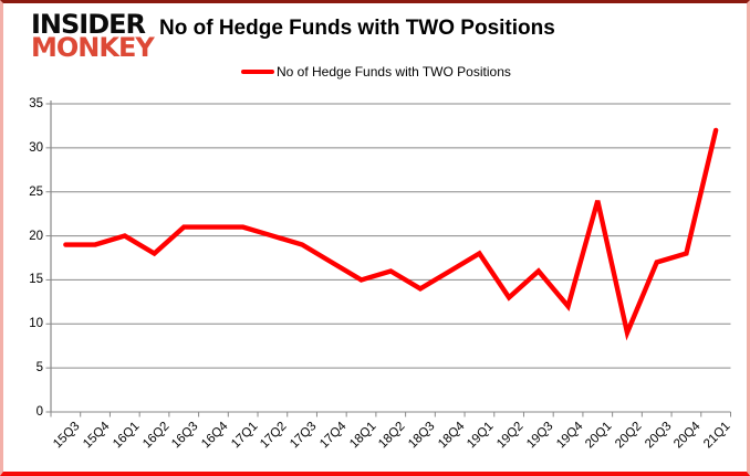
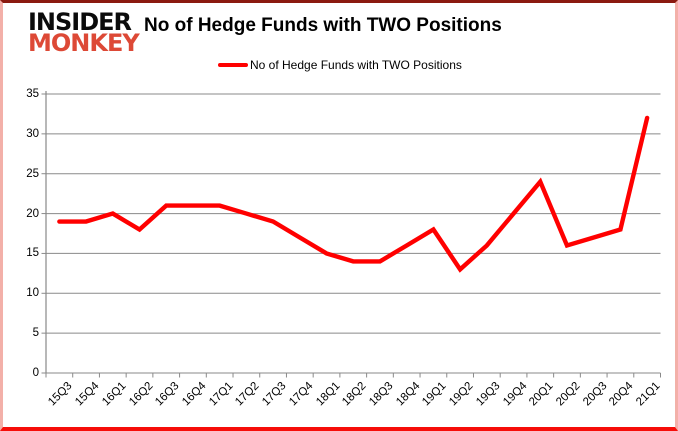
18Q2: 16 -> 14
19Q4: 12 -> 20
20Q2: 9 -> 16
